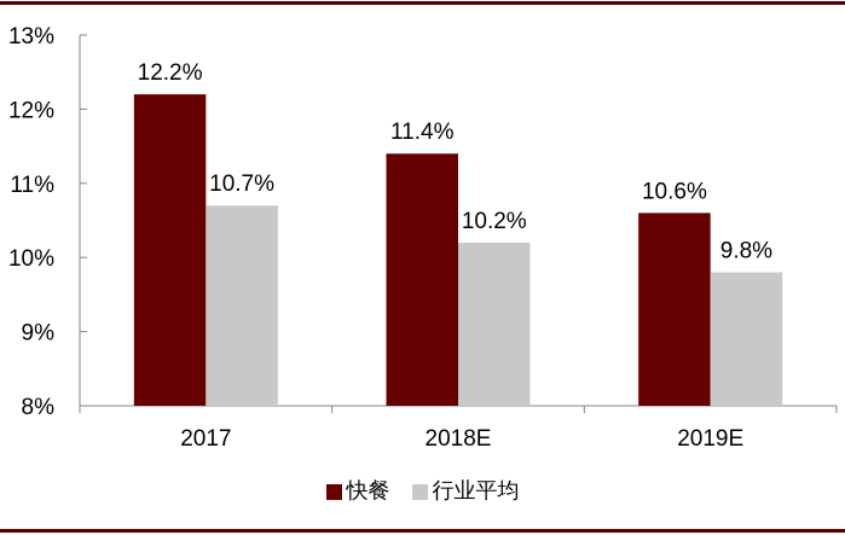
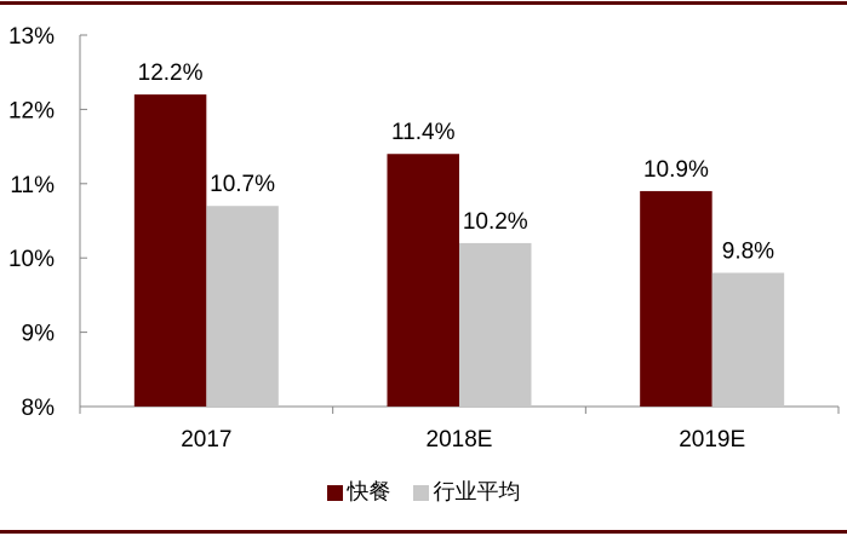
快餐/2019E: 10.6% -> 10.9%
